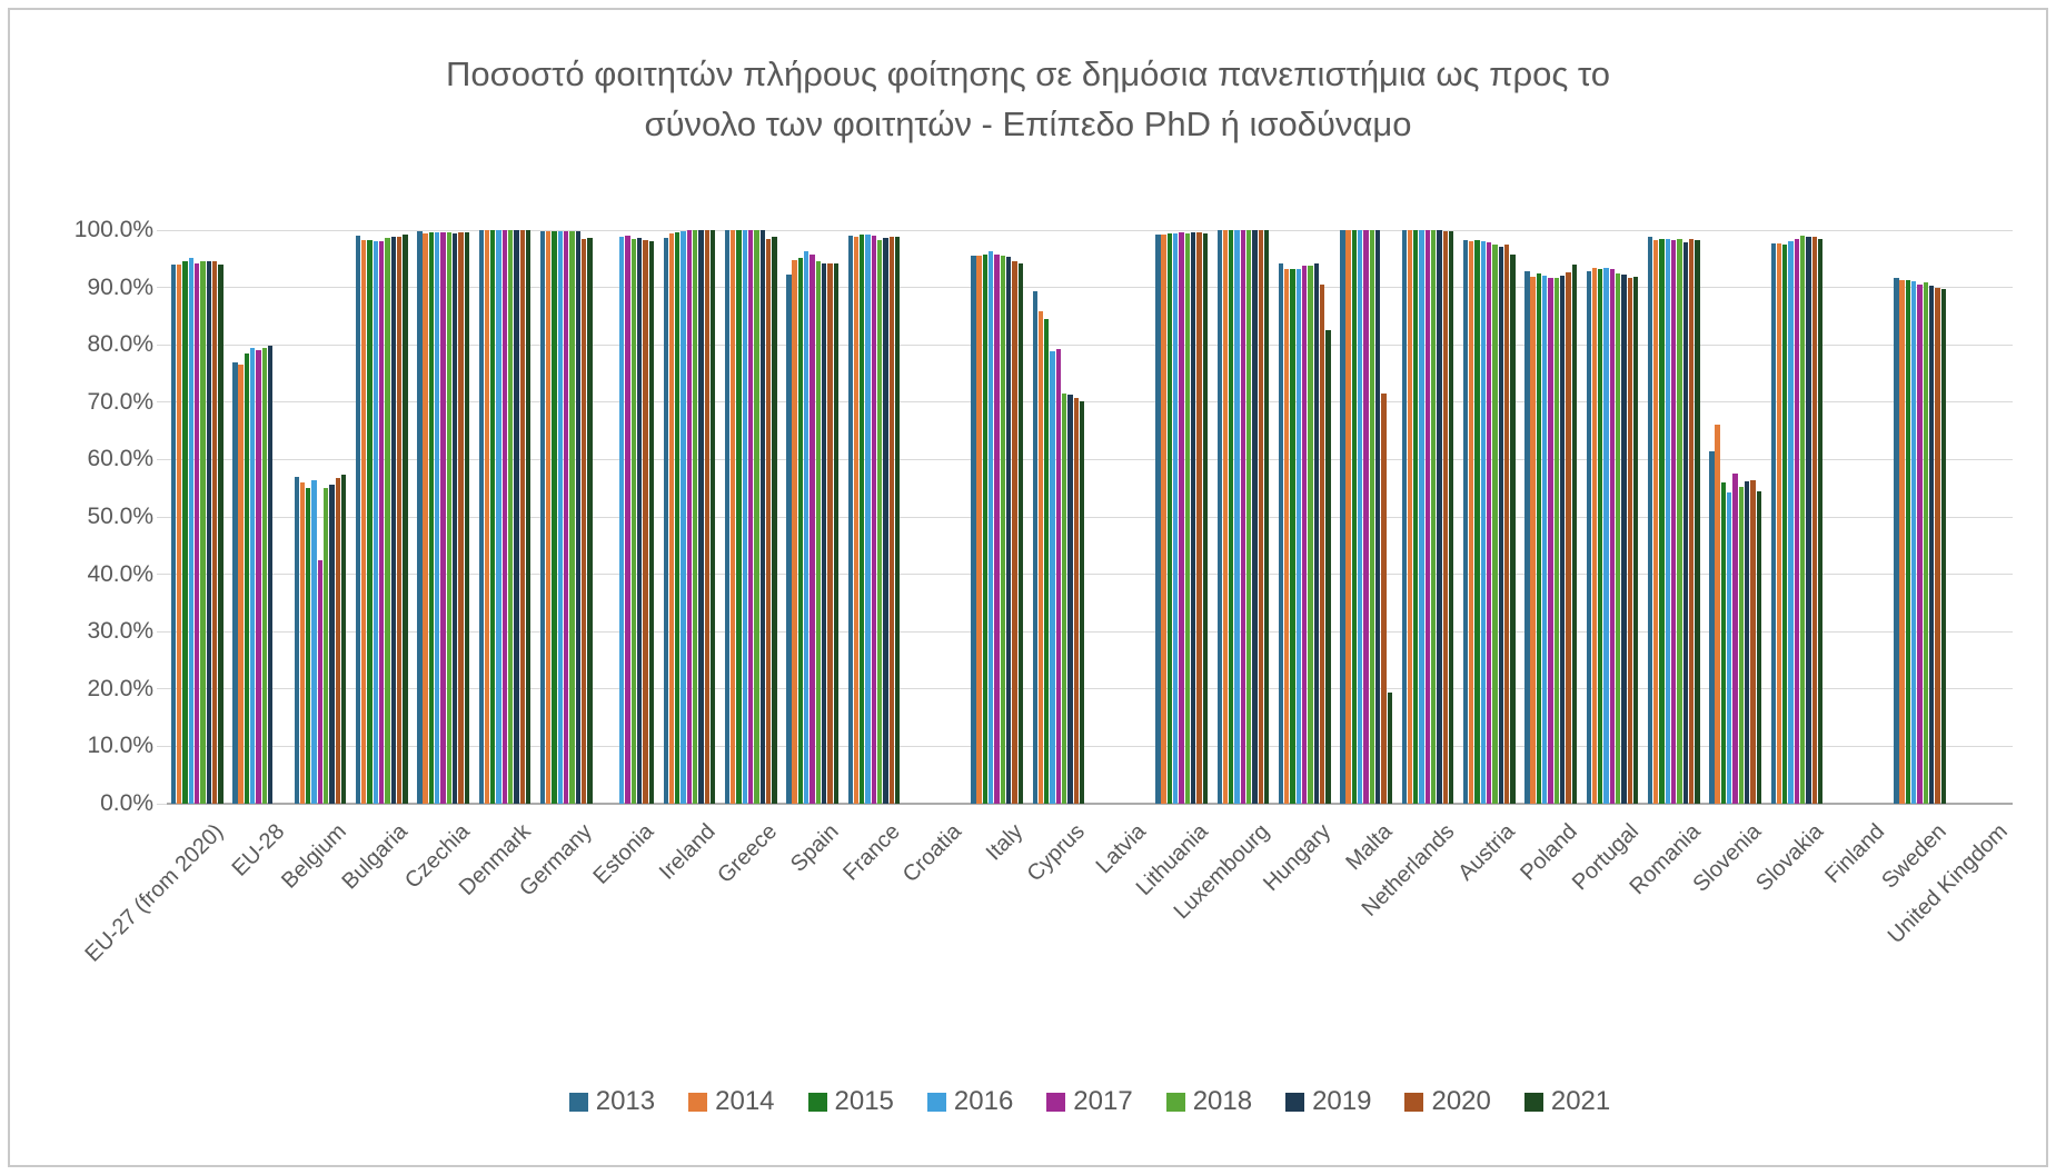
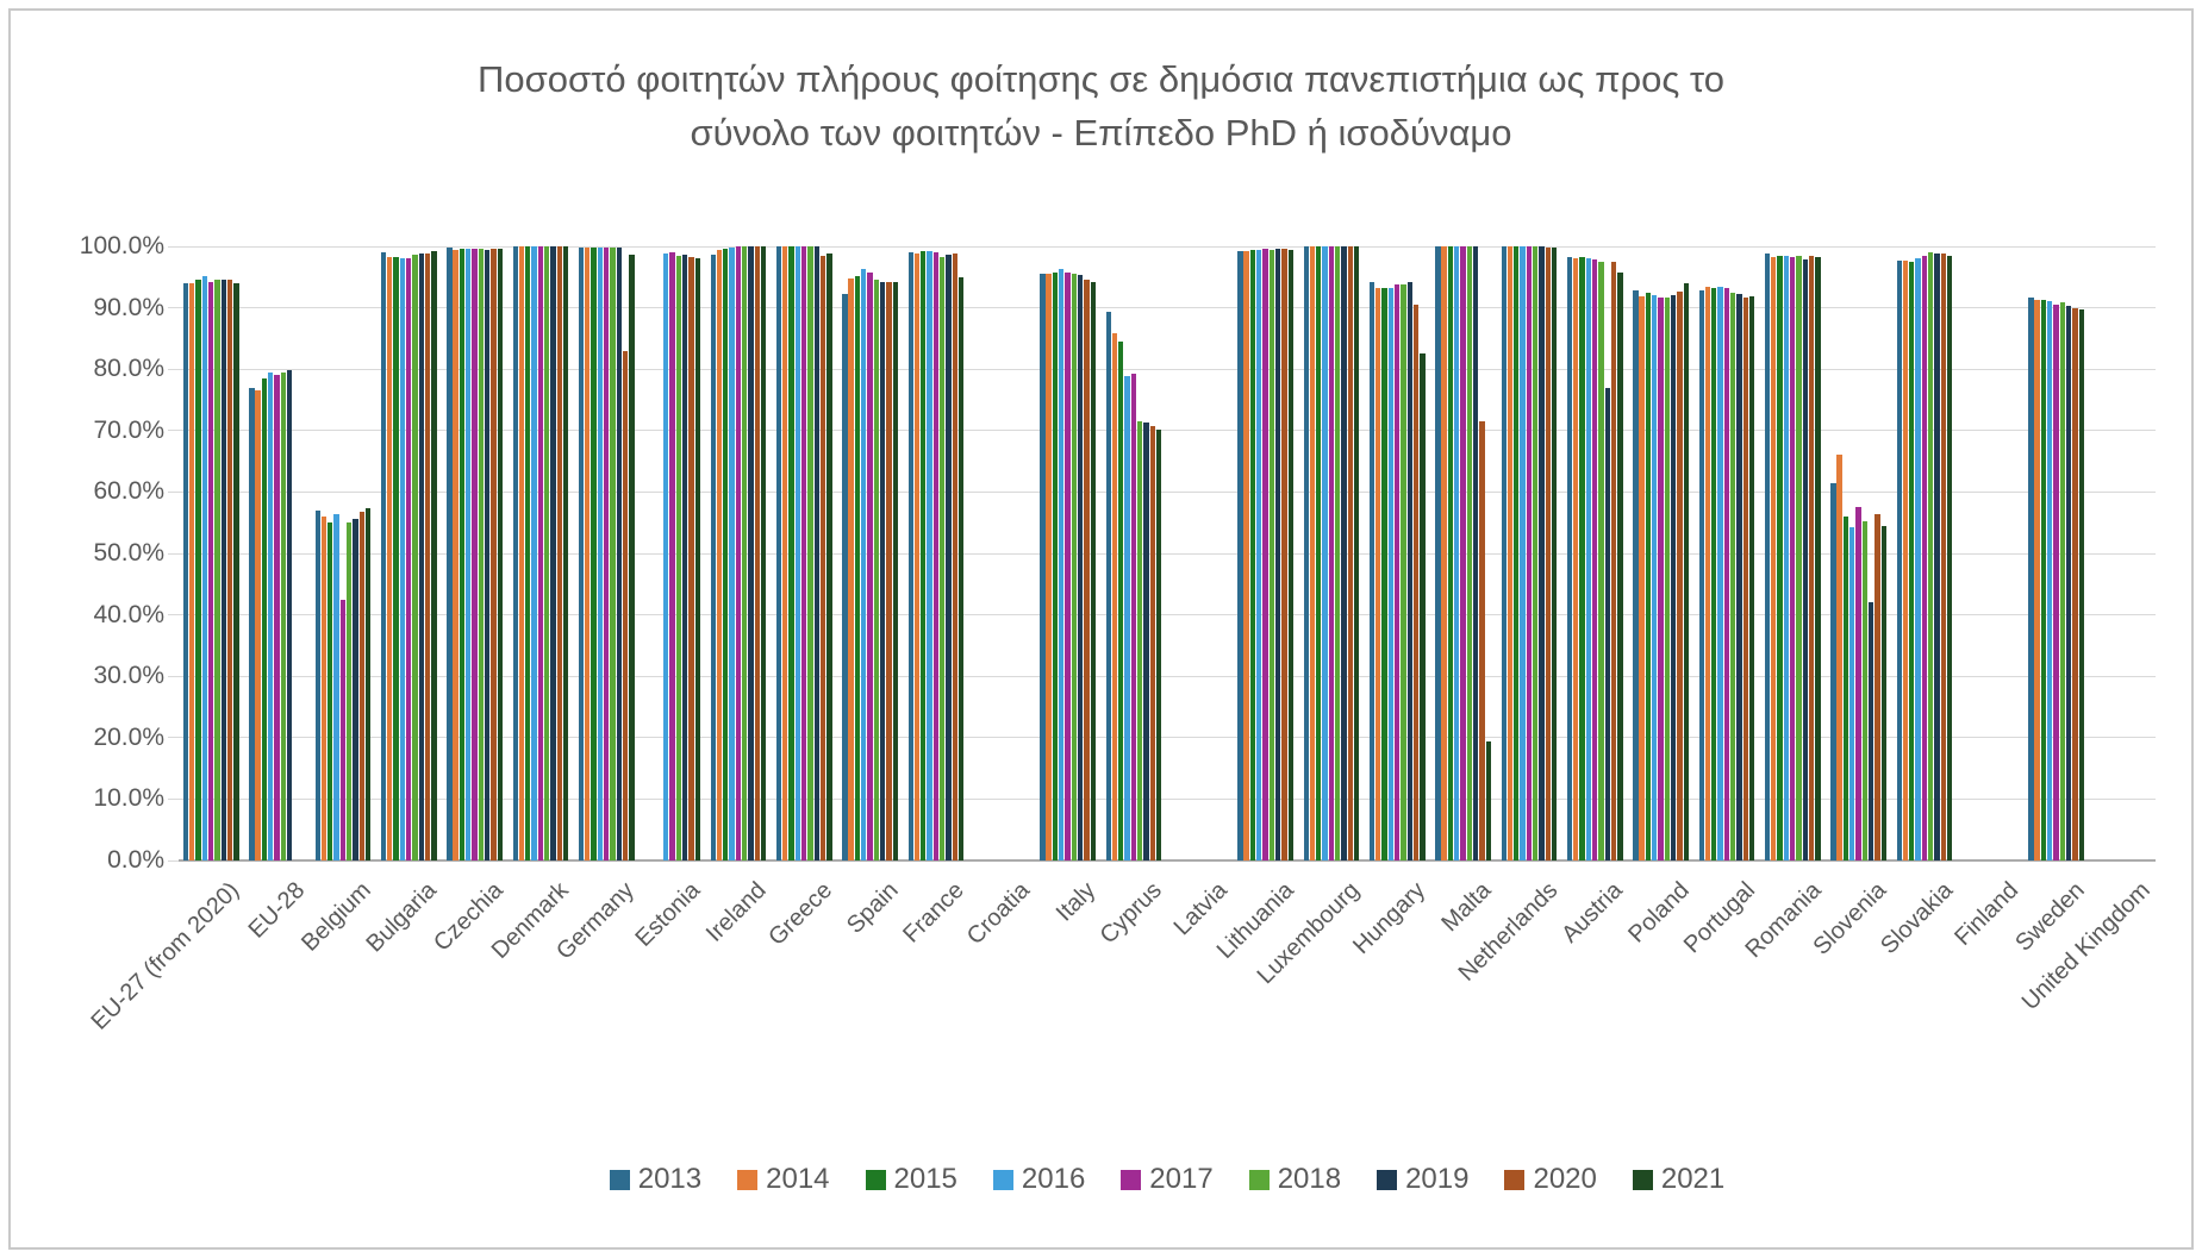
2020/Germany: 98% -> 83%
2021/France: 99% -> 95%
2019/Austria: 97% -> 77%
2019/Slovenia: 56% -> 42%
